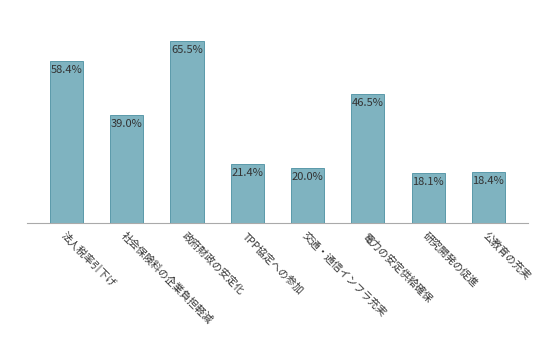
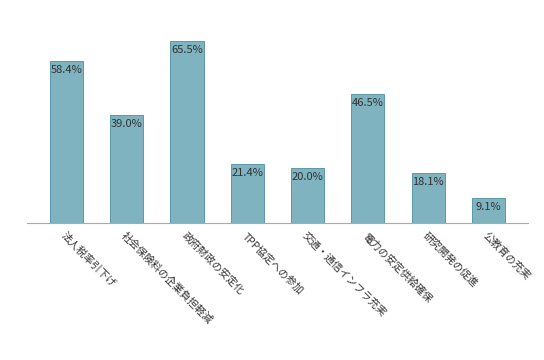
公教育の充実: 18.4% -> 9.1%
